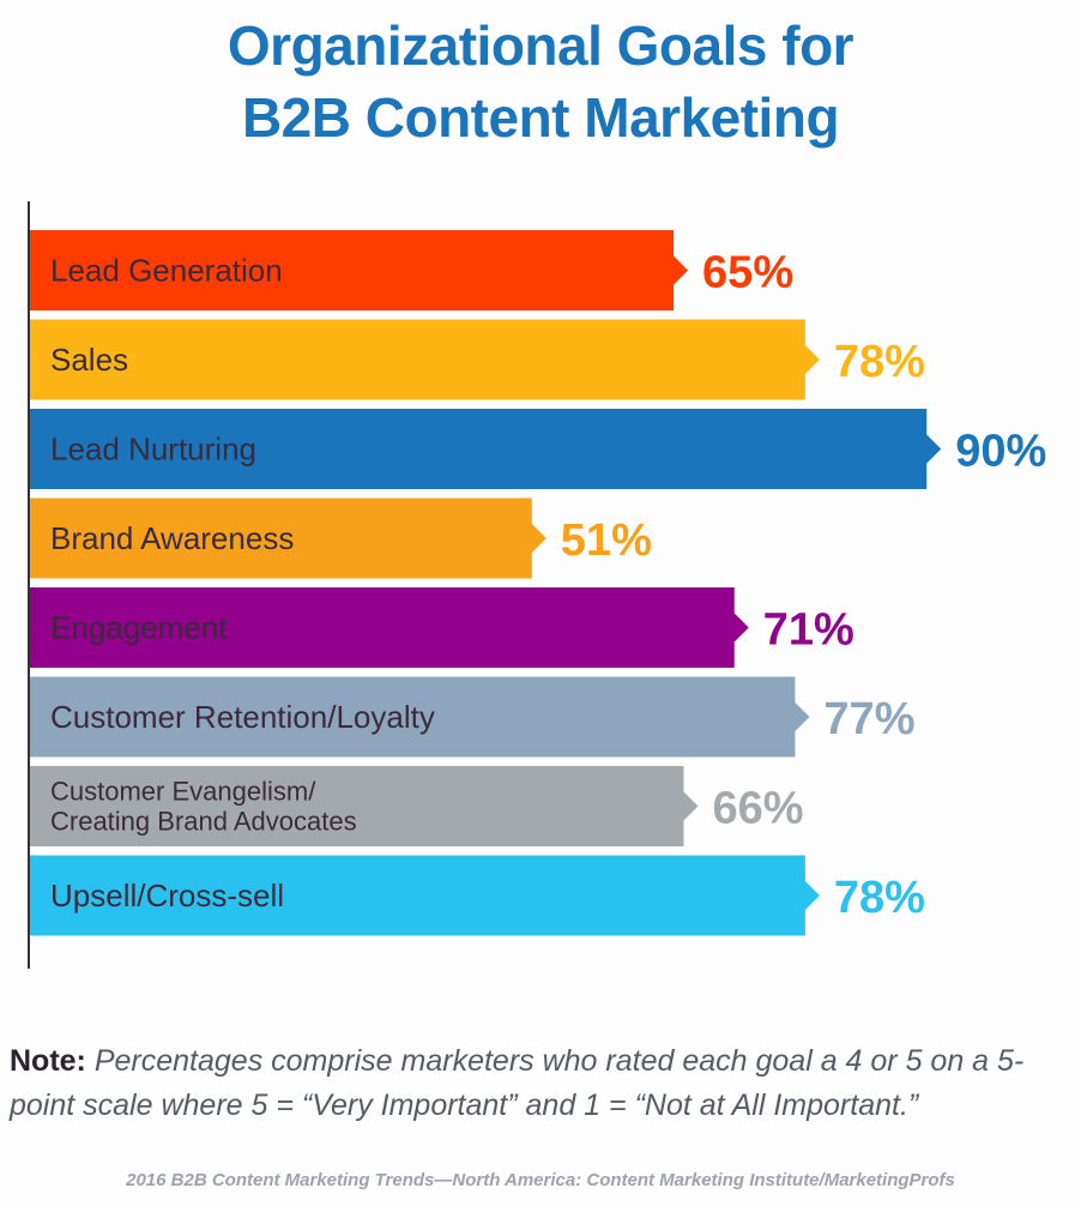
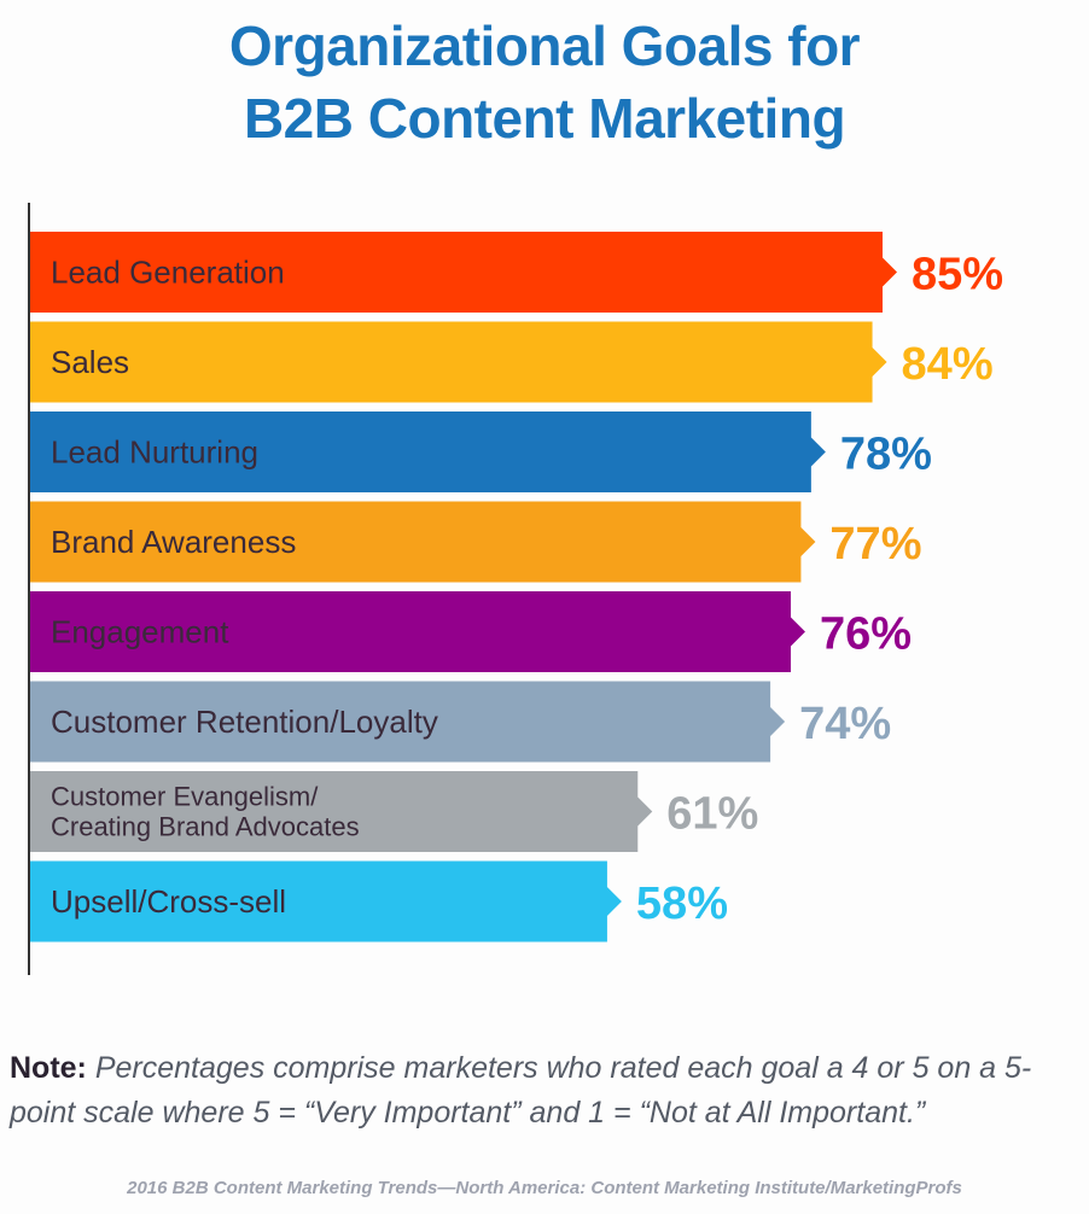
Lead Generation: 65% -> 85%
Sales: 78% -> 84%
Lead Nurturing: 90% -> 78%
Brand Awareness: 51% -> 77%
Engagement: 71% -> 76%
Customer Retention/Loyalty: 77% -> 74%
Customer Evangelism/ Creating Brand Advocates: 66% -> 61%
Upsell/Cross-sell: 78% -> 58%
